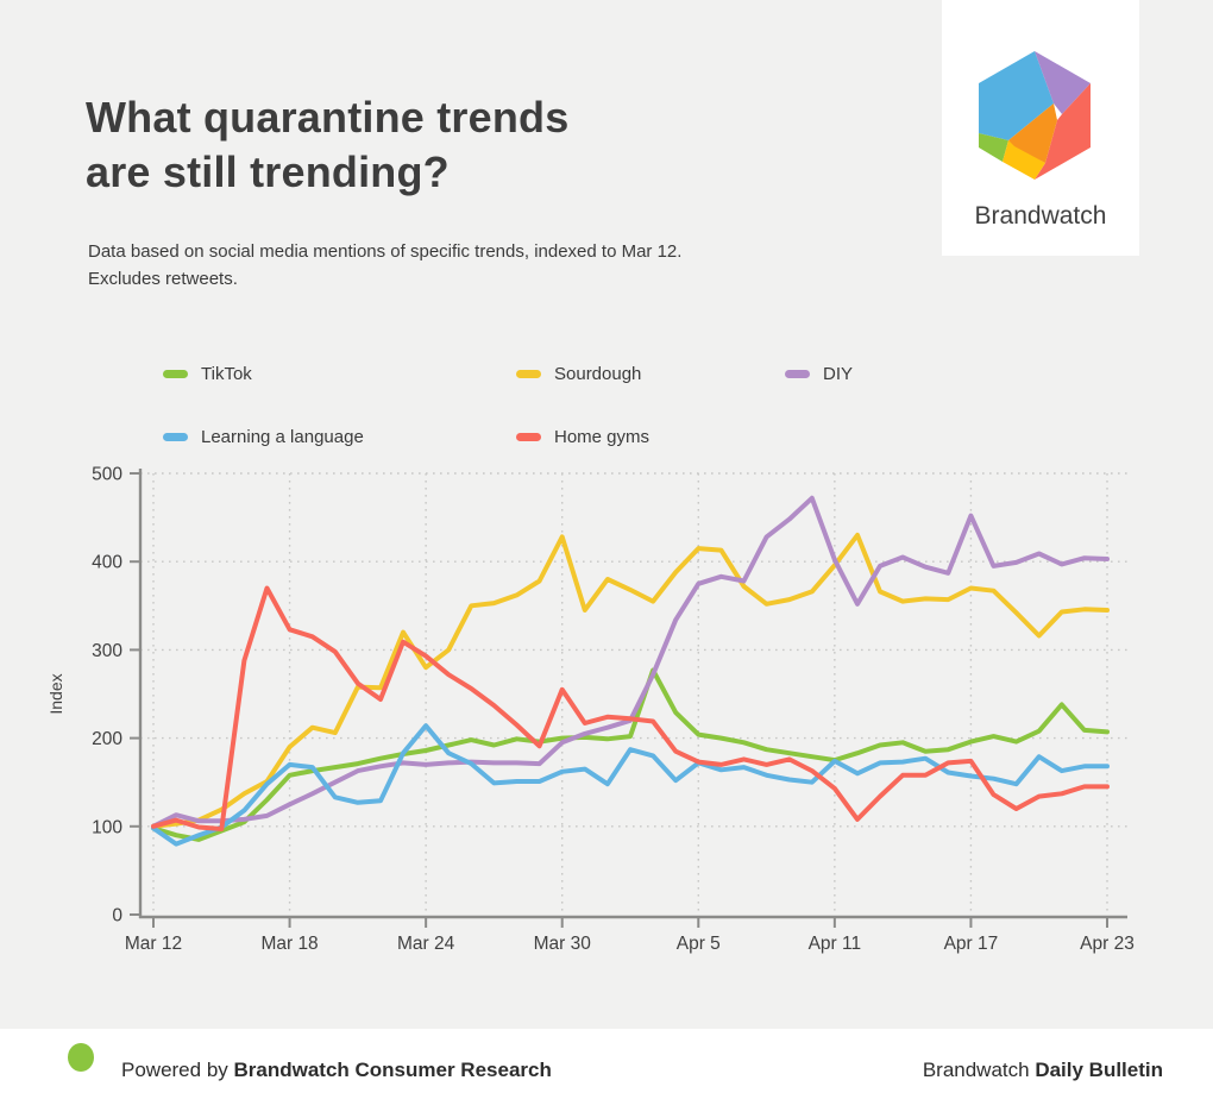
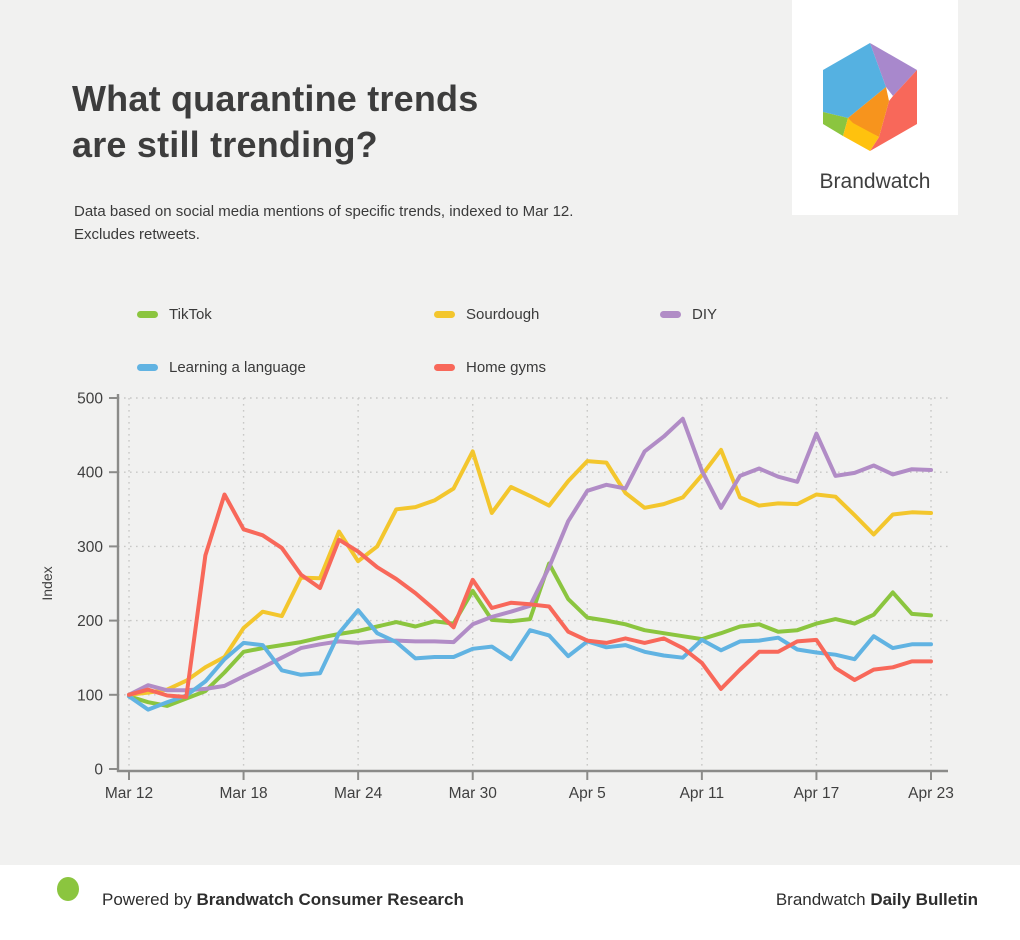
TikTok/Mar 30: 200 -> 240
